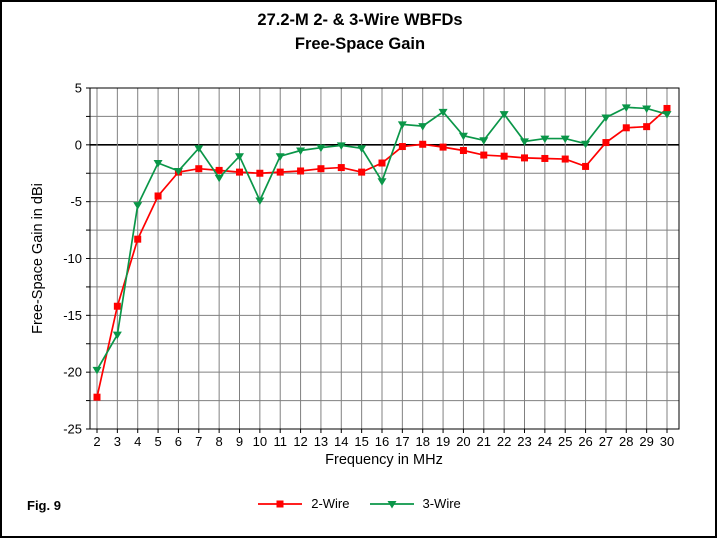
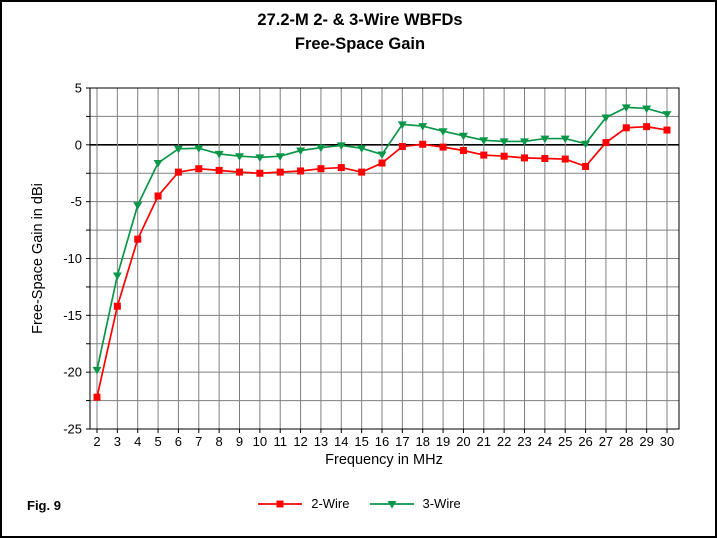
3-Wire/3: -16.7 -> -11.5
3-Wire/6: -2.3 -> -0.3
3-Wire/8: -2.9 -> -0.8
3-Wire/10: -4.9 -> -1.1
3-Wire/16: -3.2 -> -0.8
3-Wire/19: 2.9 -> 1.2
3-Wire/22: 2.7 -> 0.3
2-Wire/30: 3.2 -> 1.3
